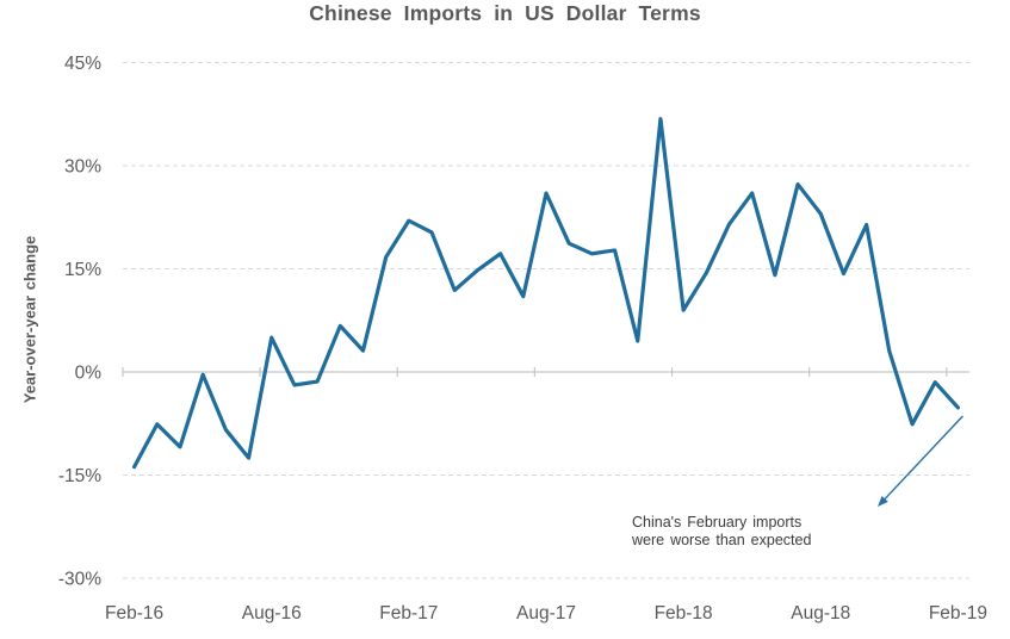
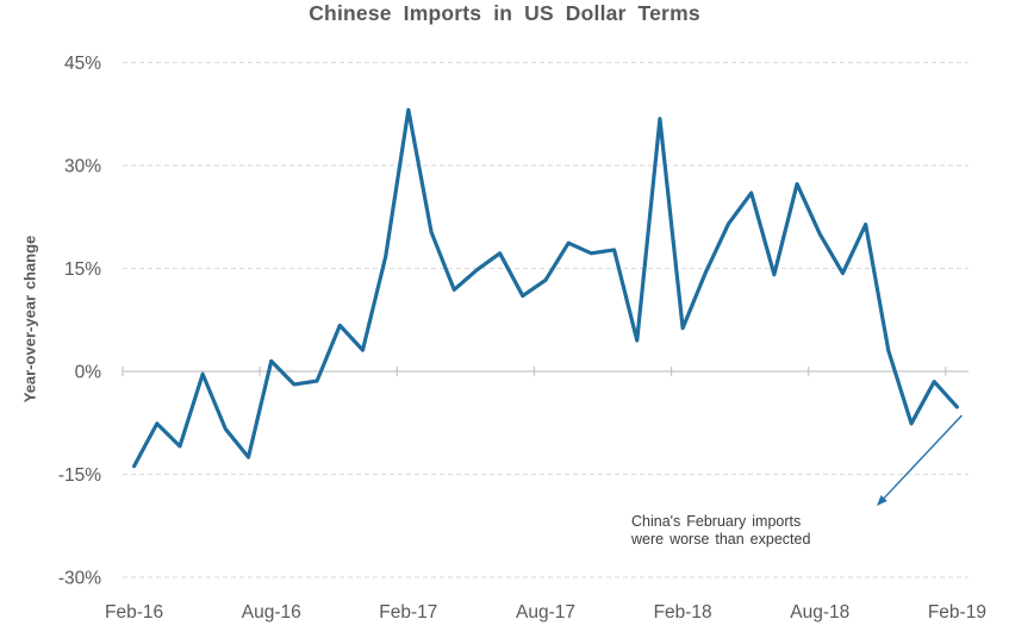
Aug-16: 5% -> 2%
Feb-17: 22% -> 38%
Aug-17: 26% -> 13%
Feb-18: 9% -> 6%
Aug-18: 23% -> 20%
